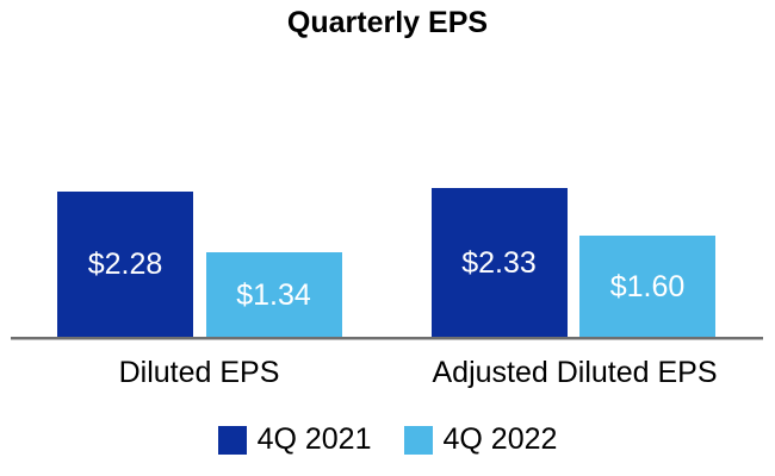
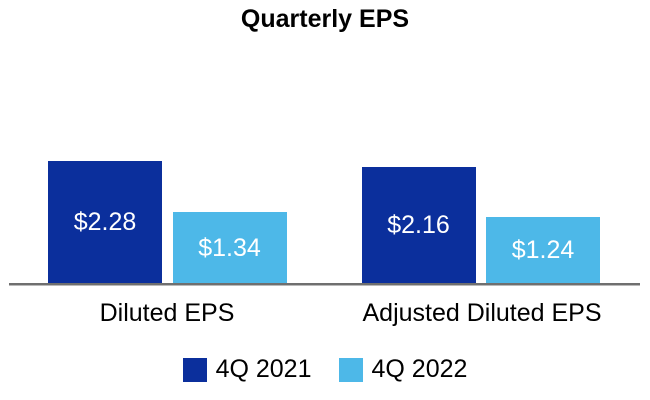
4Q 2021/Adjusted Diluted EPS: $2.33 -> $2.16
4Q 2022/Adjusted Diluted EPS: $1.60 -> $1.24
